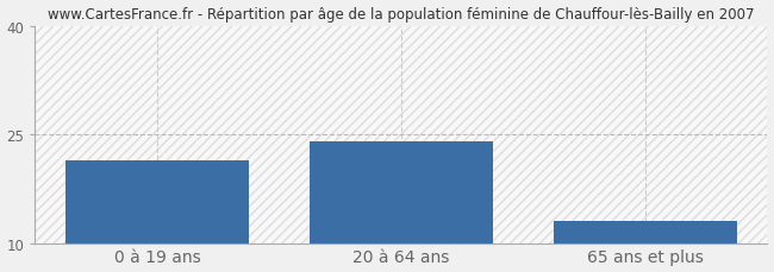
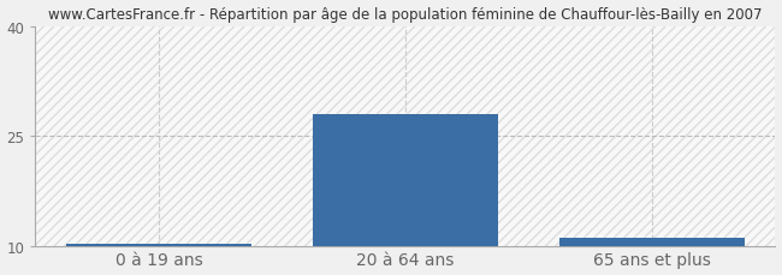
0 à 19 ans: 21.4 -> 10.3
20 à 64 ans: 24.0 -> 28.0
65 ans et plus: 13.0 -> 11.0
